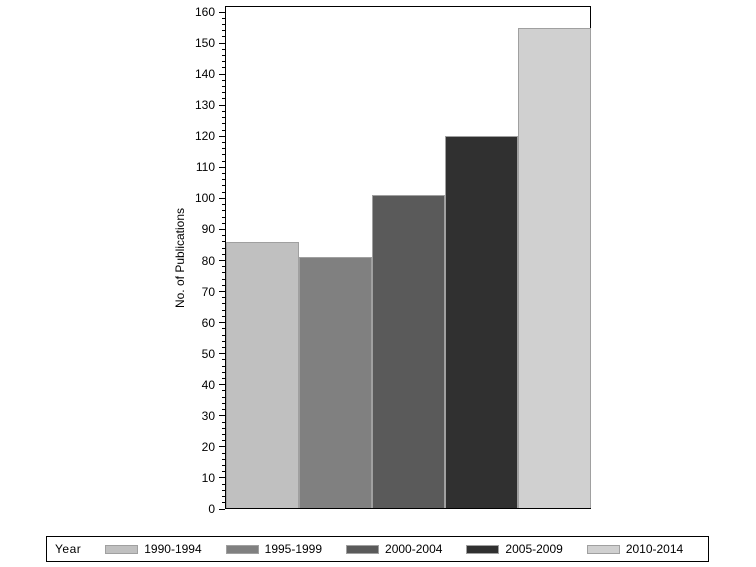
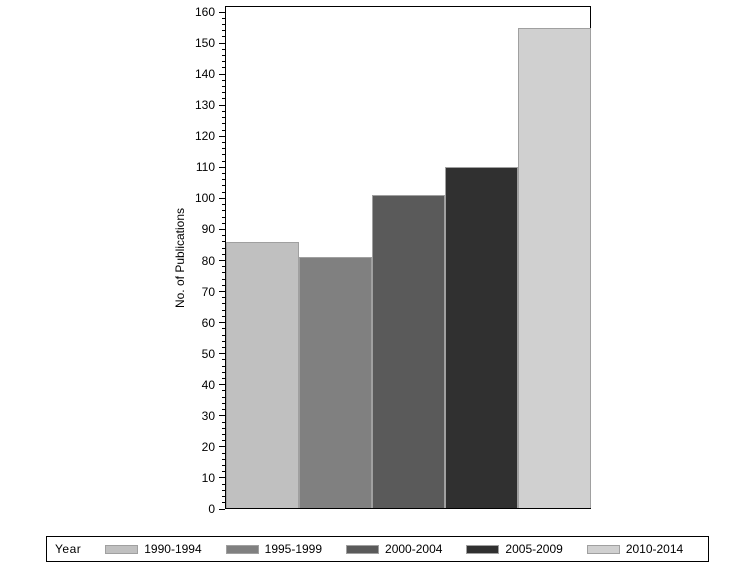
2005-2009: 120 -> 110
